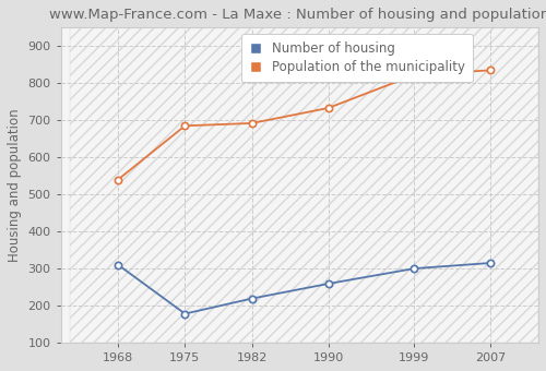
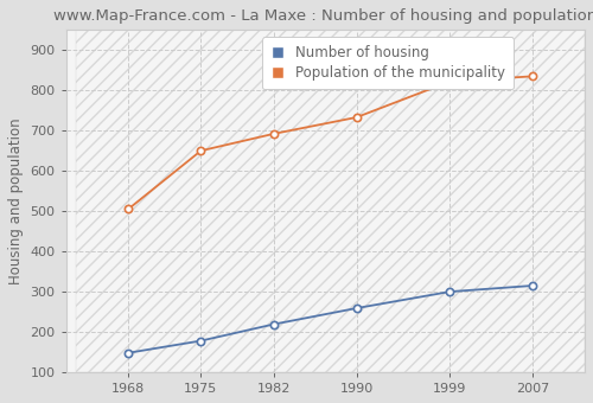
Number of housing/1968: 310 -> 148
Population of the municipality/1968: 540 -> 505
Population of the municipality/1975: 685 -> 650
